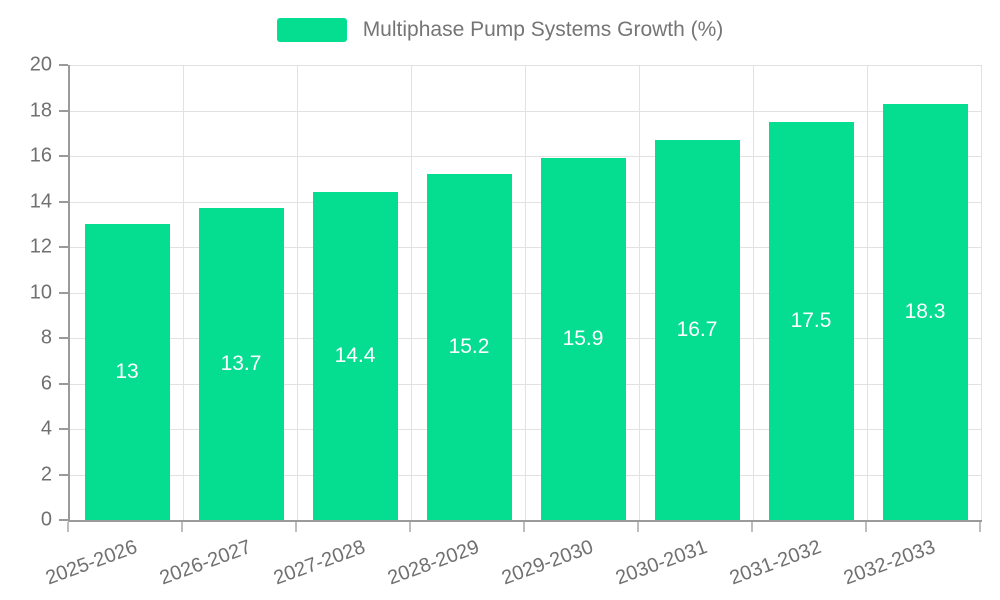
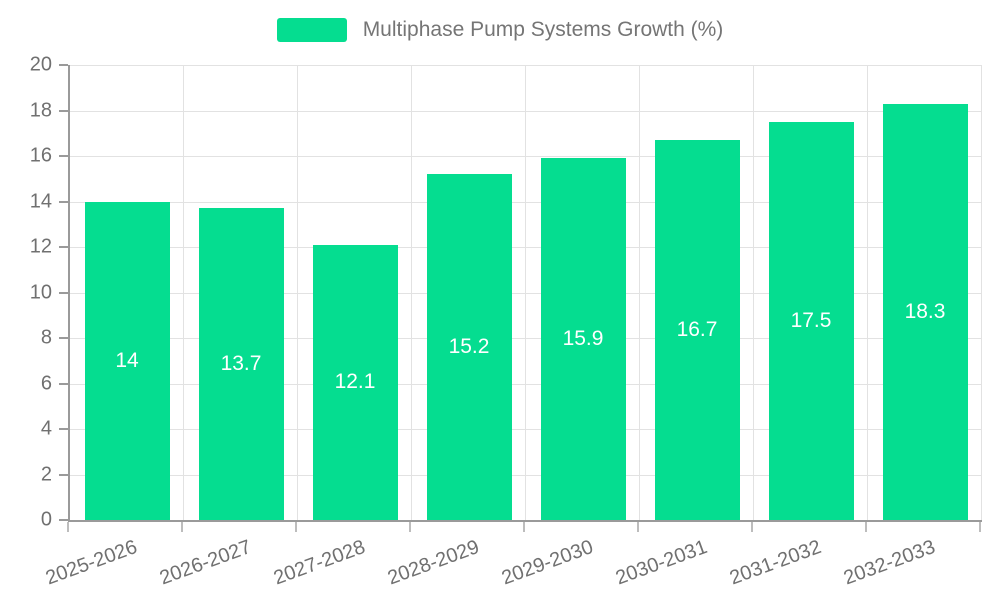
2025-2026: 13 -> 14
2027-2028: 14.4 -> 12.1
